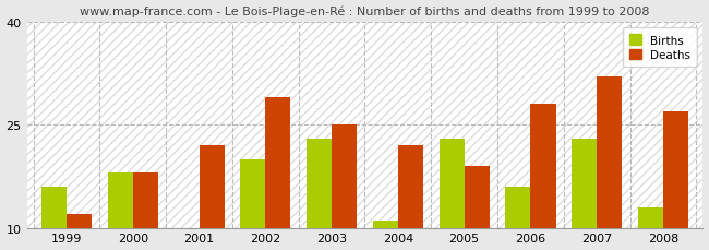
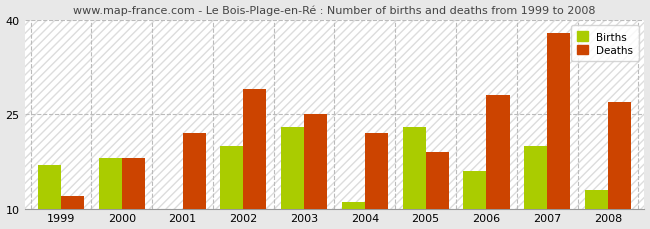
Births/1999: 16 -> 17
Births/2007: 23 -> 20
Deaths/2007: 32 -> 38
